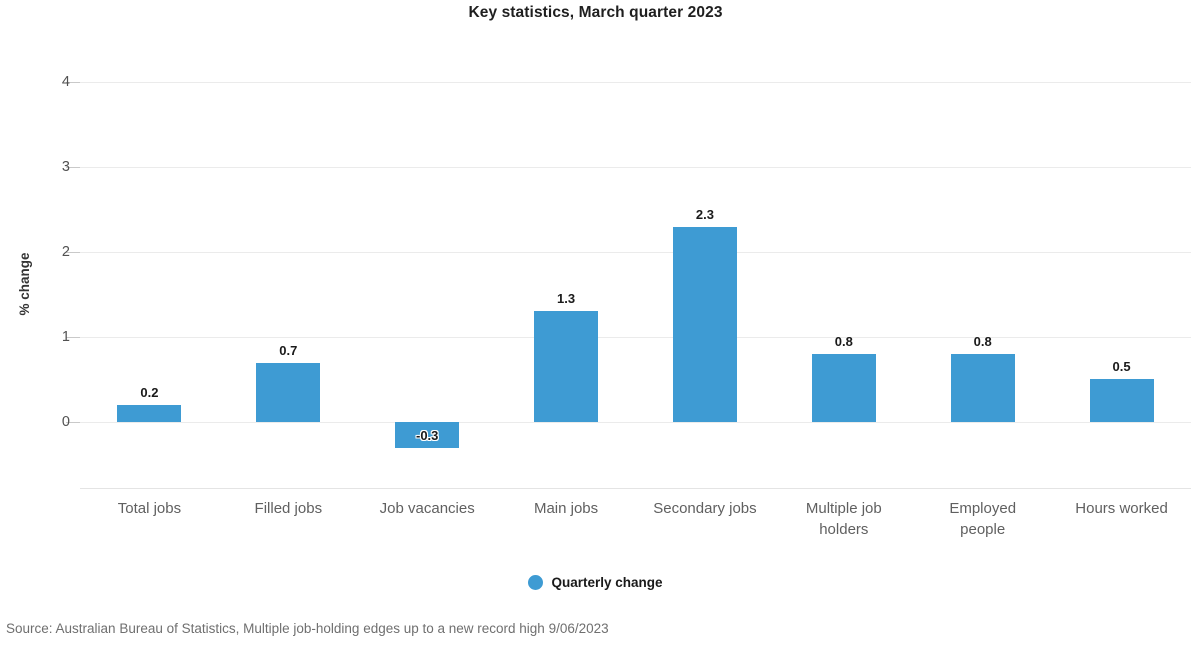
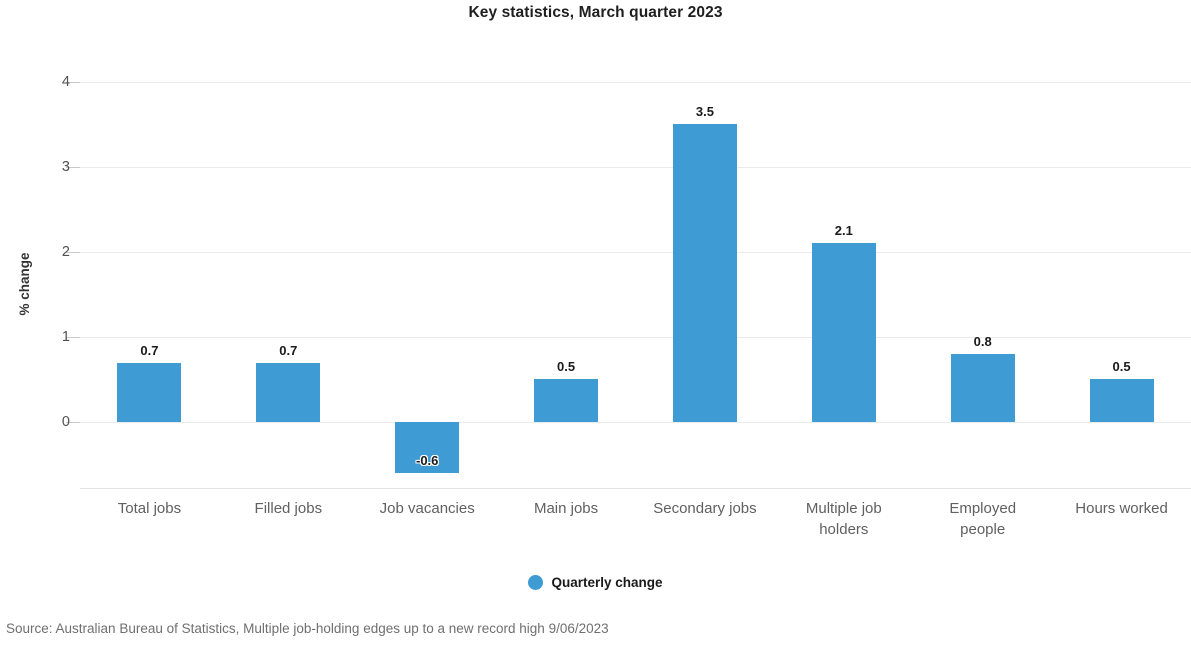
Total jobs: 0.2 -> 0.7
Job vacancies: -0.3 -> -0.6
Main jobs: 1.3 -> 0.5
Secondary jobs: 2.3 -> 3.5
Multiple job holders: 0.8 -> 2.1
